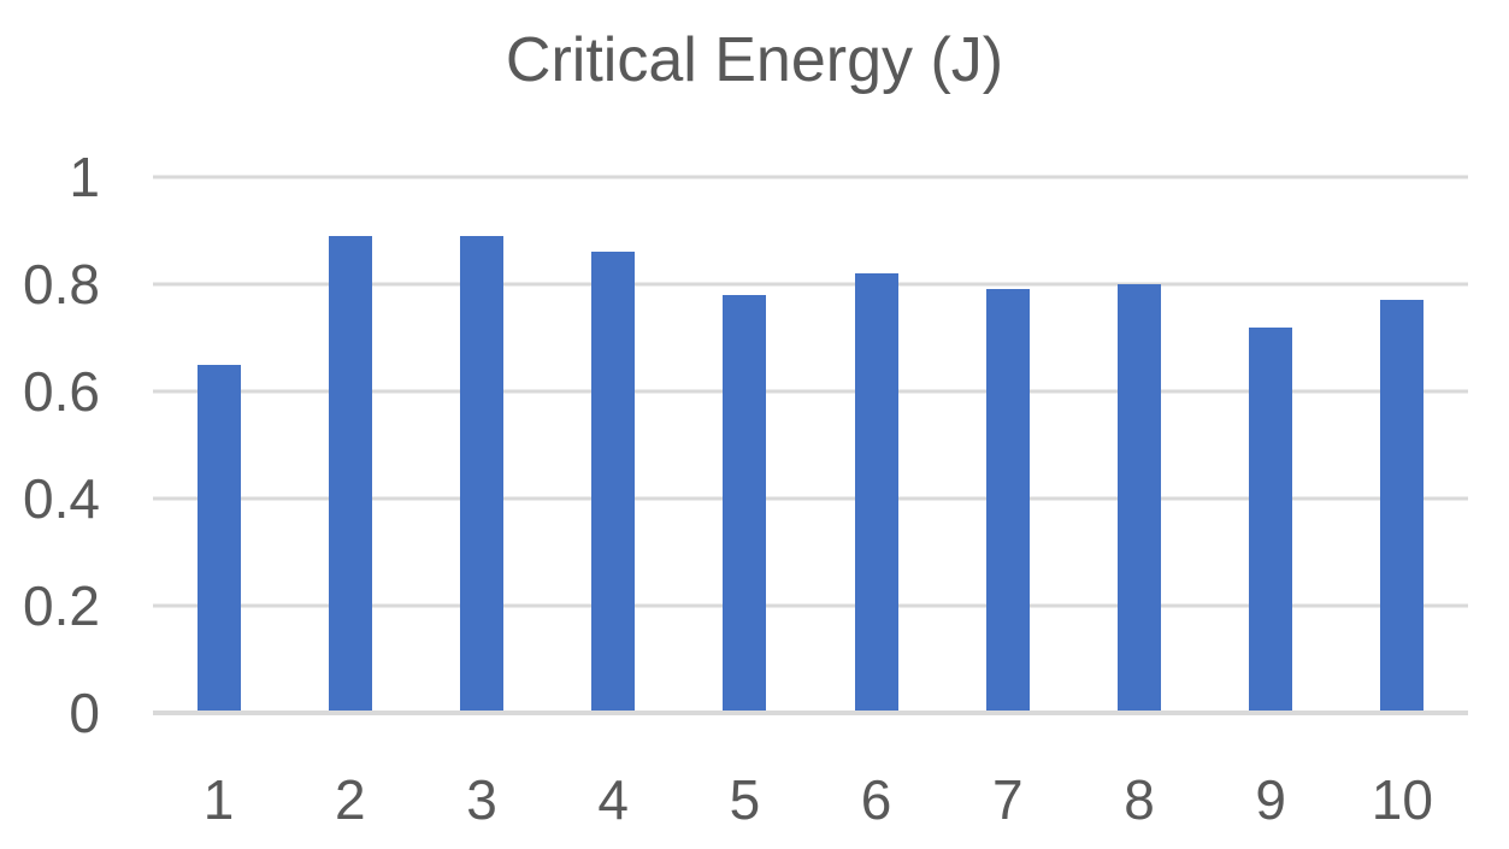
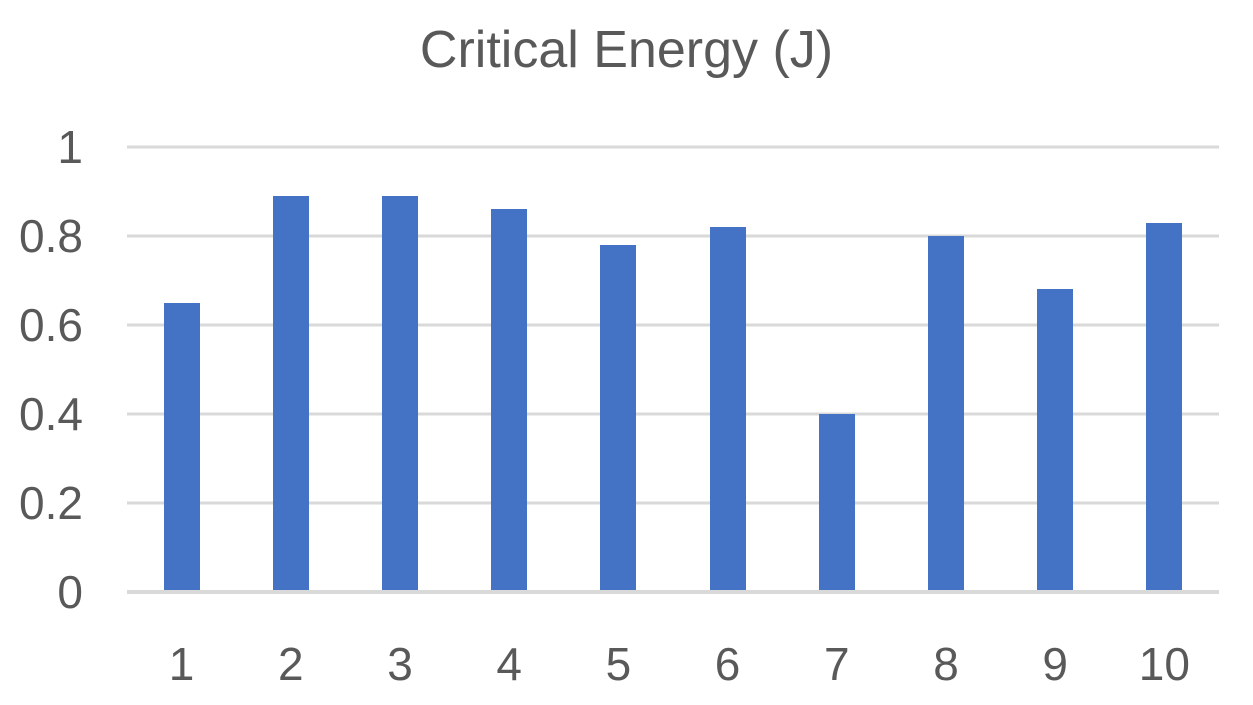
7: 0.79 -> 0.40
9: 0.72 -> 0.68
10: 0.77 -> 0.83
